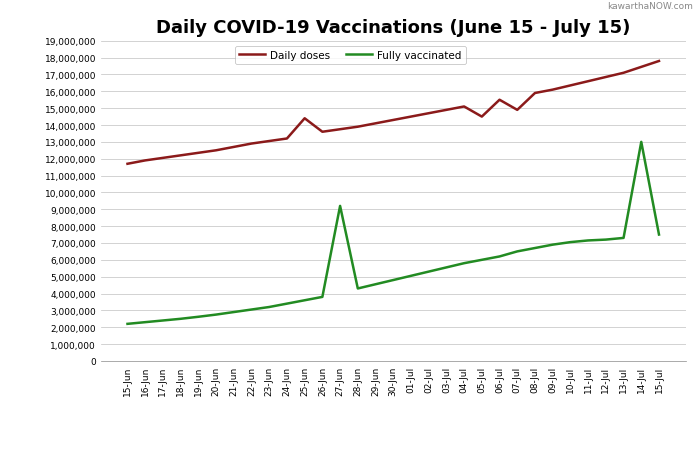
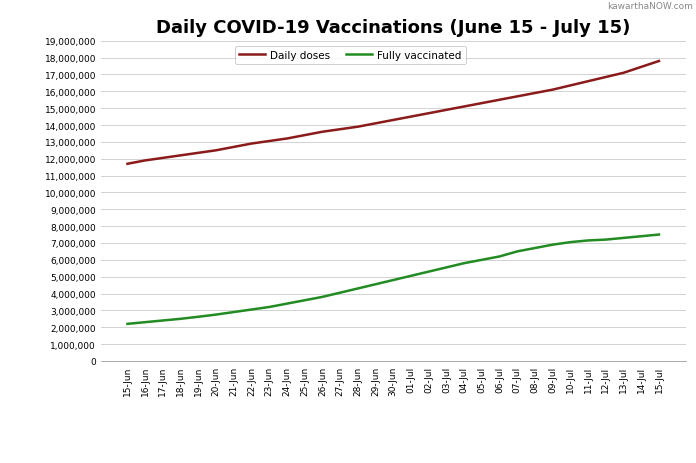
Daily doses/25-Jun: 14,400,000 -> 13,400,000
Fully vaccinated/27-Jun: 9,200,000 -> 4,000,000
Daily doses/05-Jul: 14,500,000 -> 15,300,000
Daily doses/07-Jul: 14,900,000 -> 15,700,000
Fully vaccinated/14-Jul: 13,000,000 -> 7,400,000
